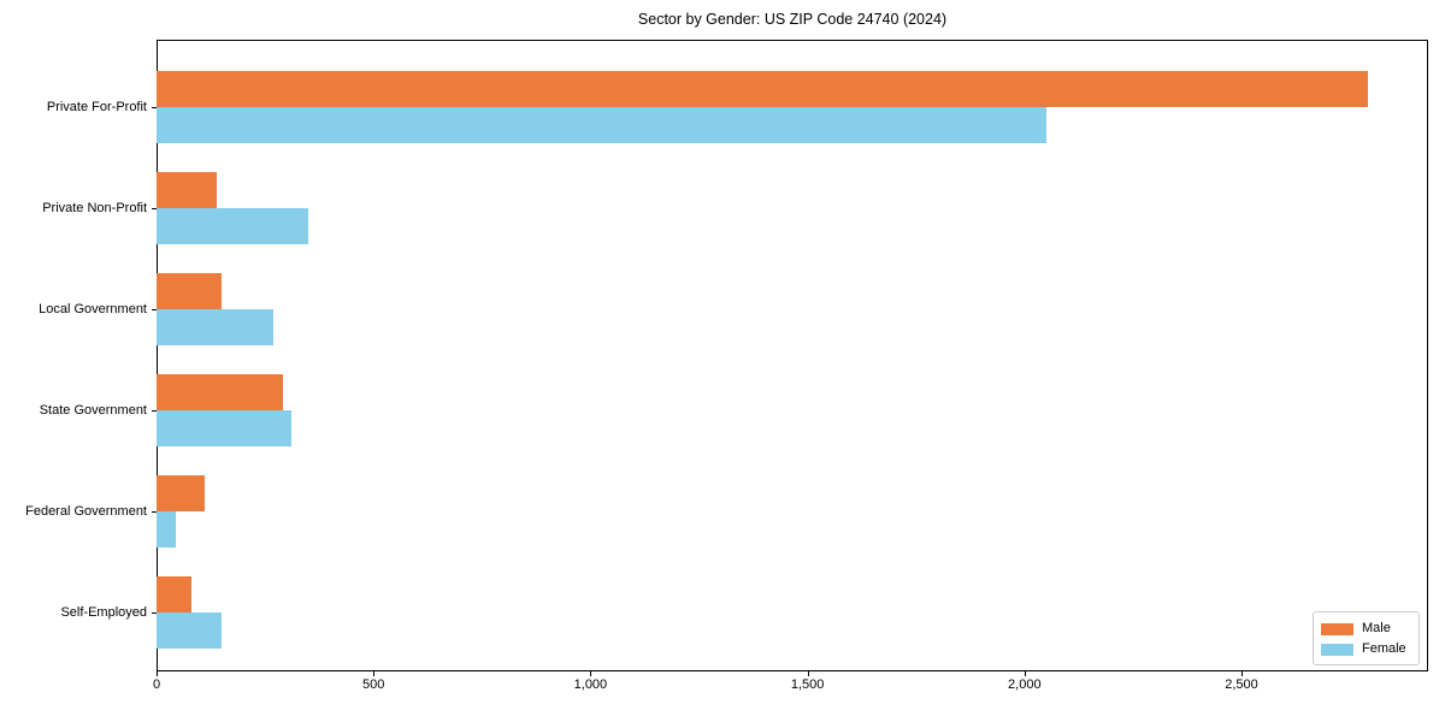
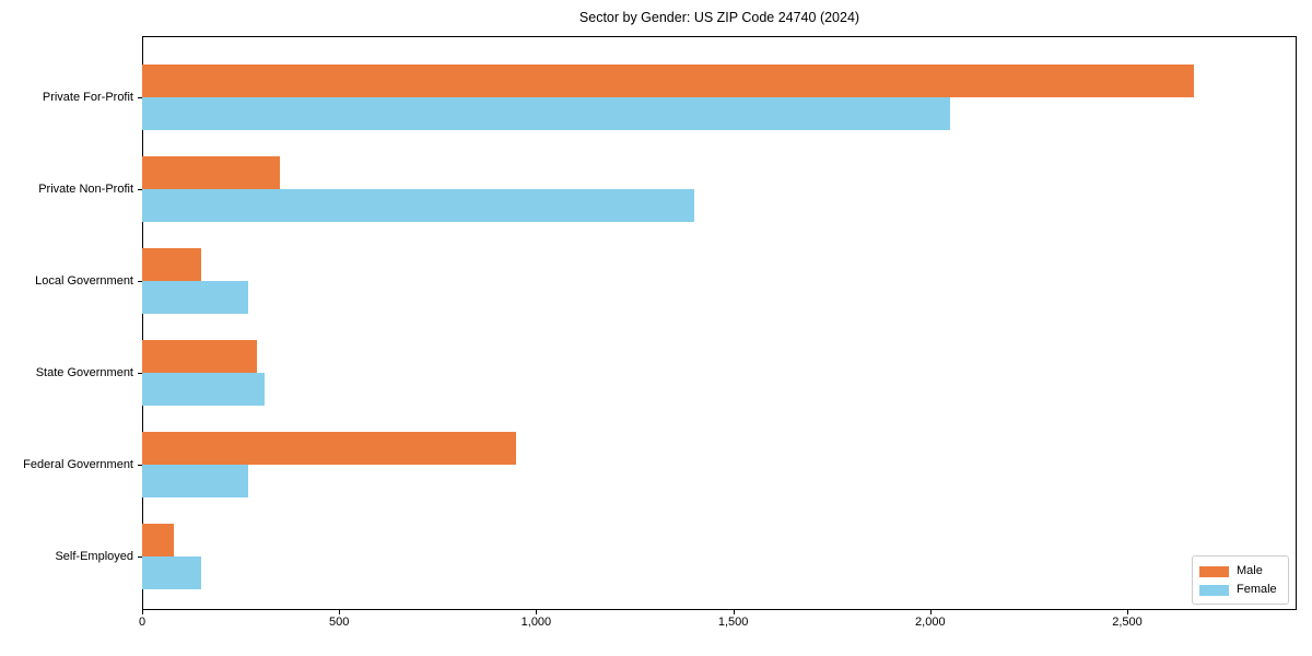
Male/Private For-Profit: 2790 -> 2670
Male/Private Non-Profit: 140 -> 350
Female/Private Non-Profit: 350 -> 1400
Male/Federal Government: 110 -> 950
Female/Federal Government: 40 -> 270
